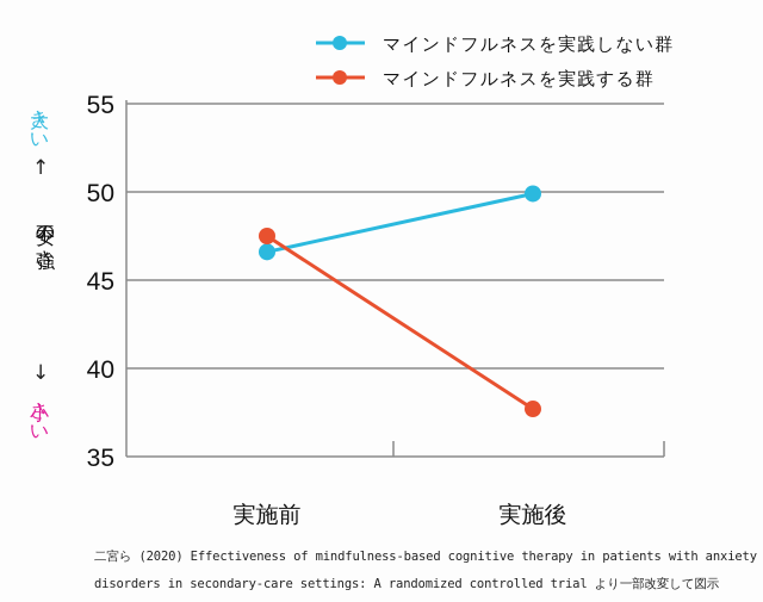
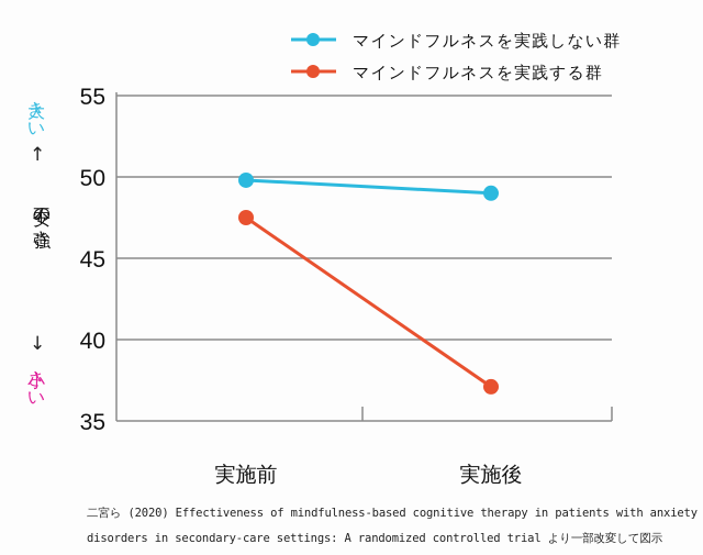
マインドフルネスを実践しない群/実施前: 46.6 -> 49.8
マインドフルネスを実践しない群/実施後: 49.9 -> 49.0
マインドフルネスを実践する群/実施後: 37.7 -> 37.1
